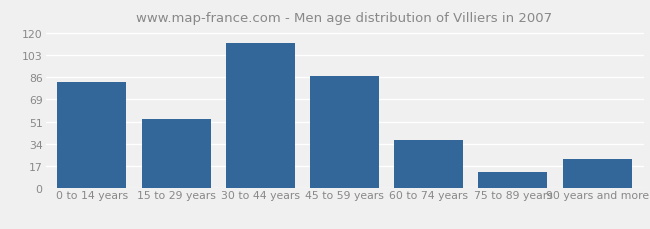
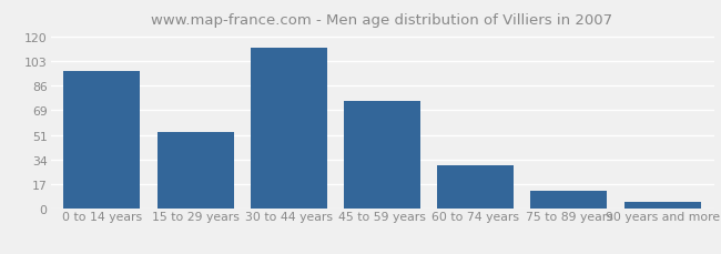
0 to 14 years: 82 -> 96
45 to 59 years: 87 -> 75
60 to 74 years: 37 -> 30
90 years and more: 22 -> 4
